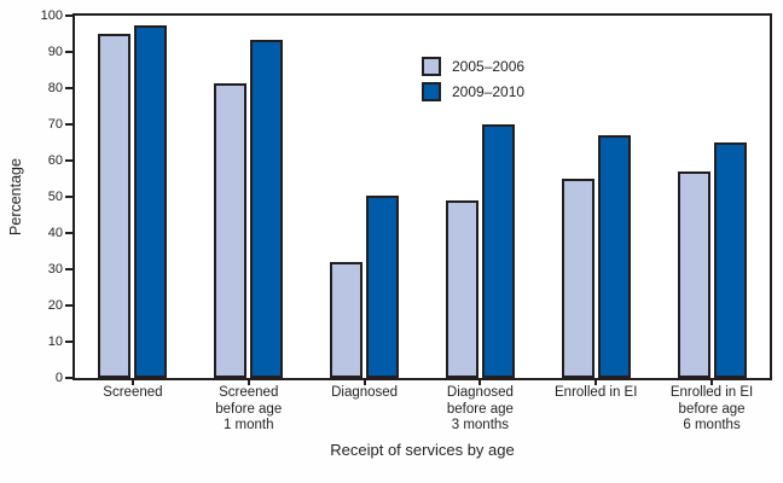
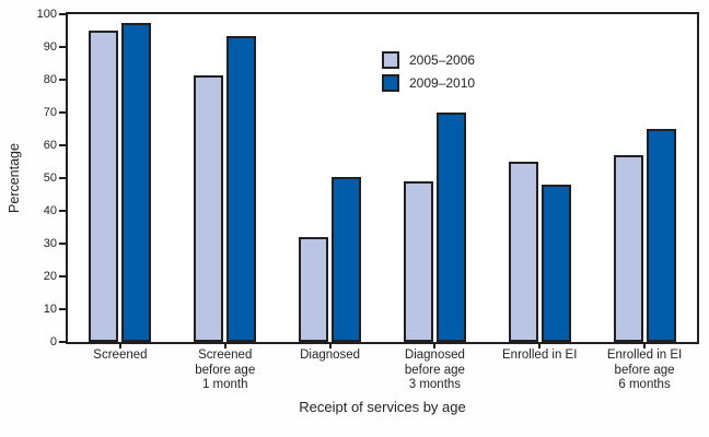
2009–2010/Enrolled in EI: 67 -> 48
